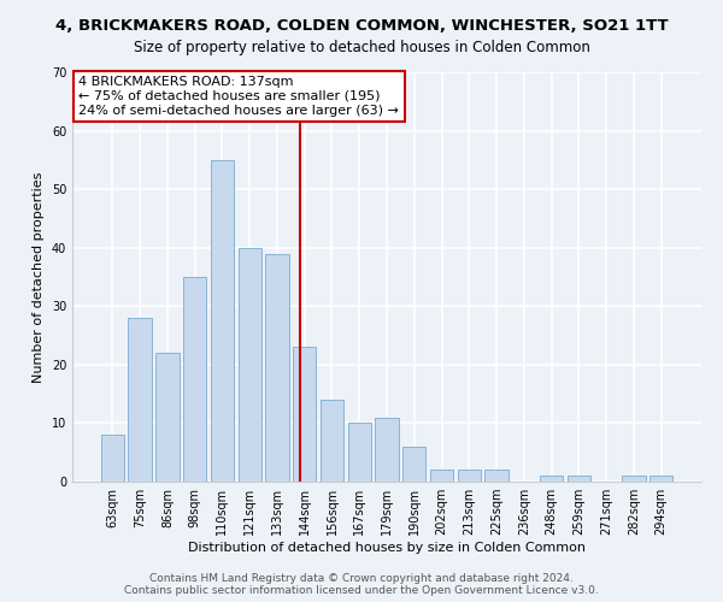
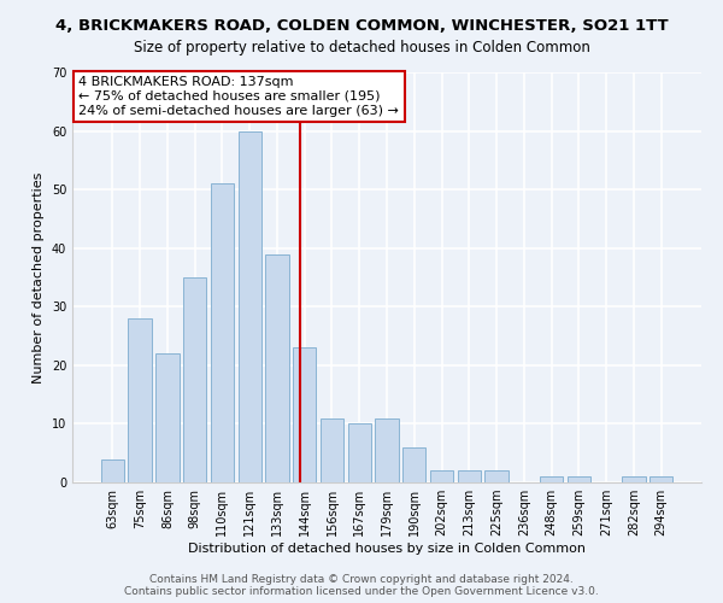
63sqm: 8 -> 4
110sqm: 55 -> 51
121sqm: 40 -> 60
156sqm: 14 -> 11
